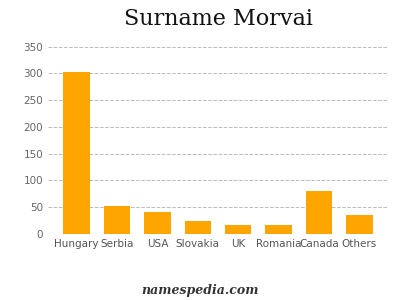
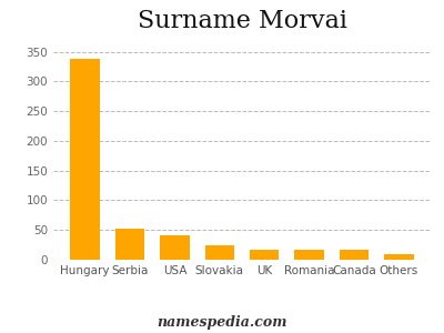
Hungary: 302 -> 338
Canada: 80 -> 16
Others: 36 -> 10
